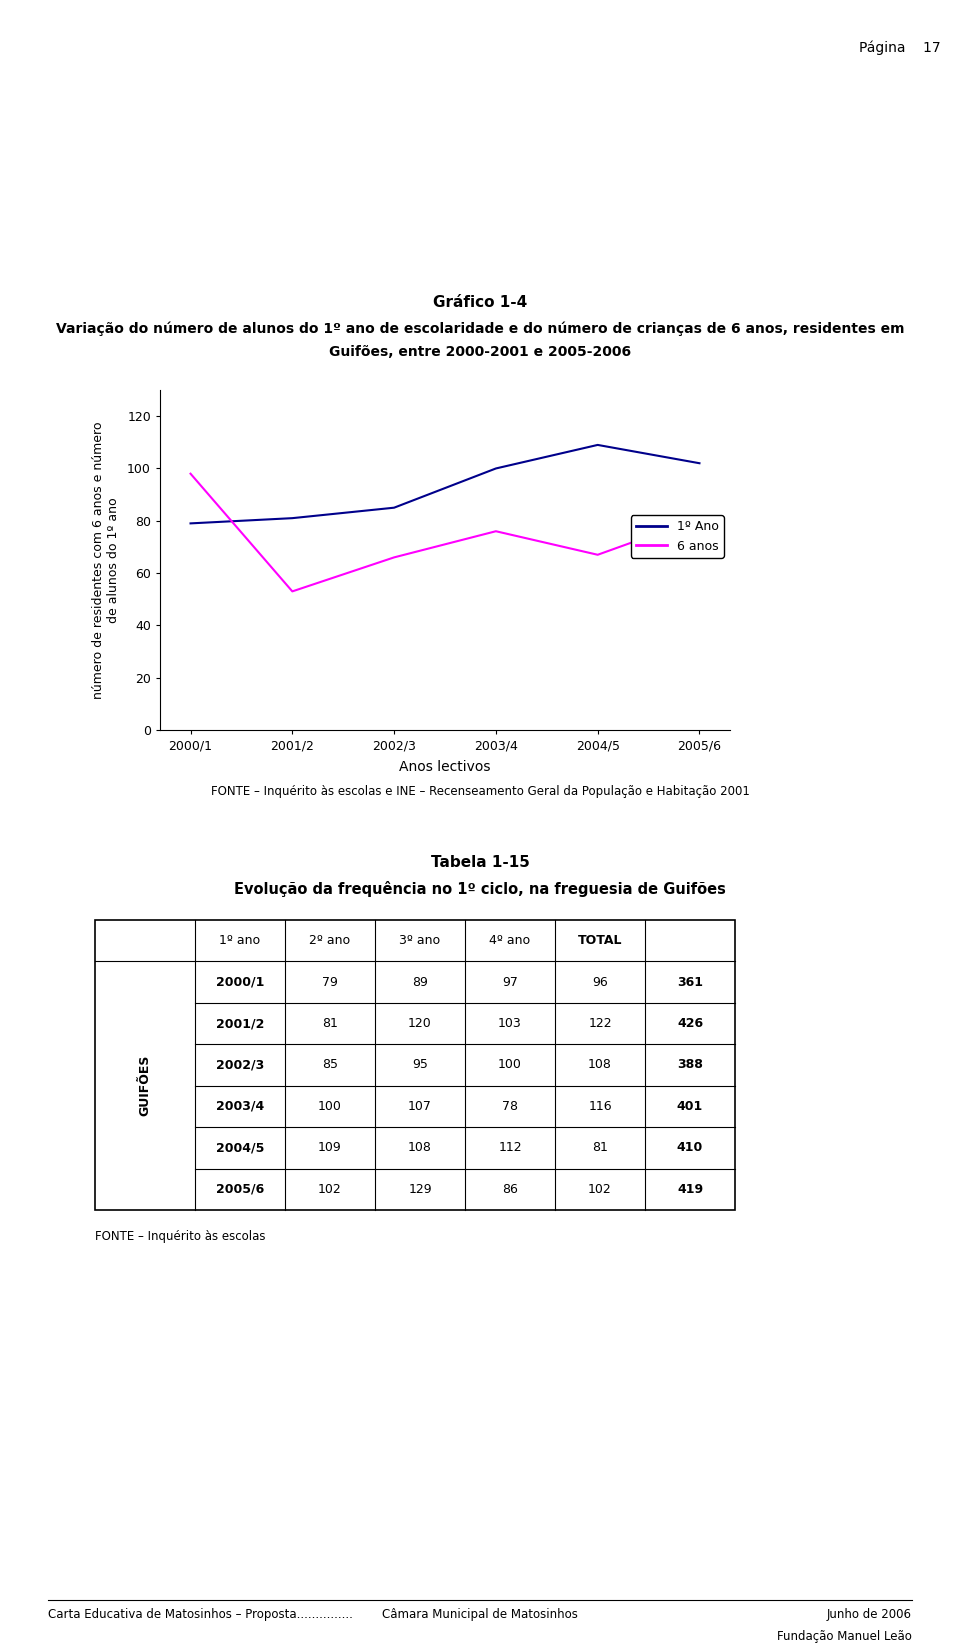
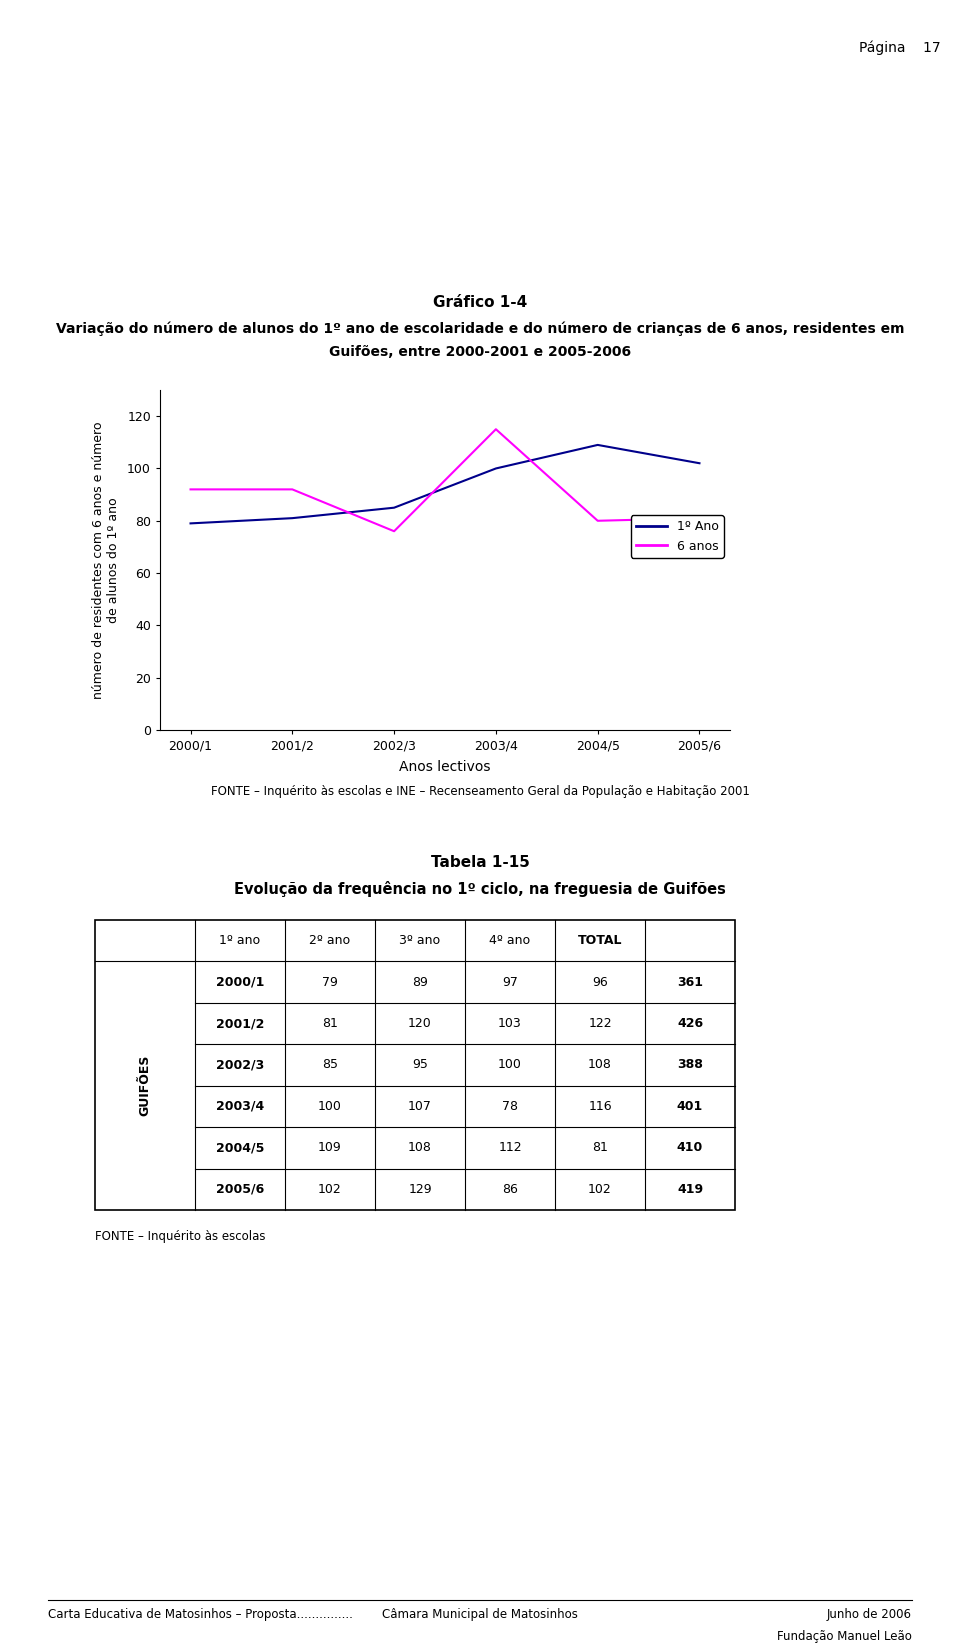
6 anos/2000/1: 98 -> 92
6 anos/2001/2: 53 -> 92
6 anos/2002/3: 66 -> 76
6 anos/2003/4: 76 -> 115
6 anos/2004/5: 67 -> 80
